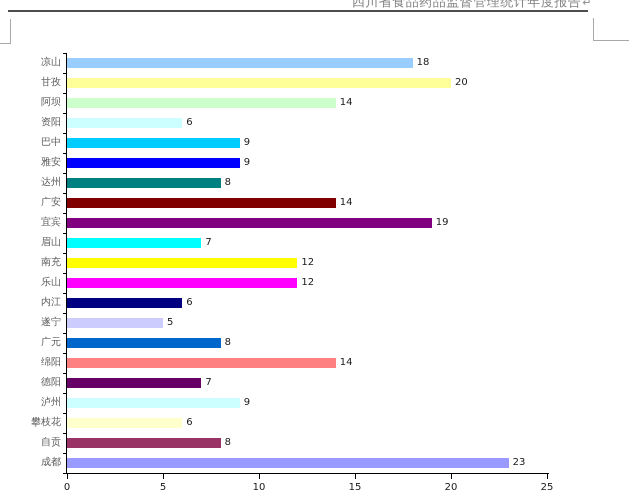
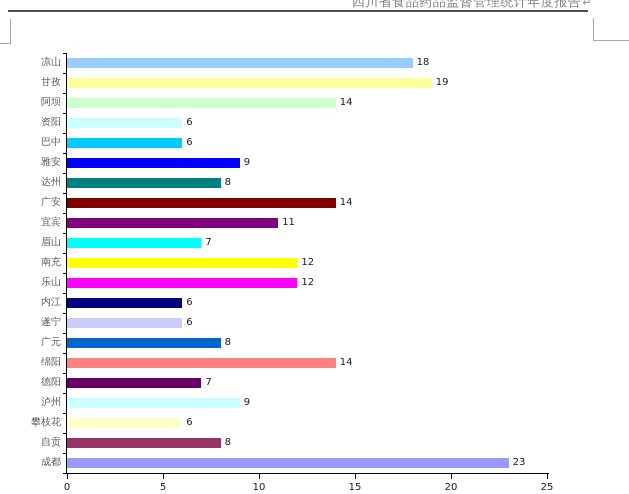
甘孜: 20 -> 19
巴中: 9 -> 6
宜宾: 19 -> 11
遂宁: 5 -> 6
